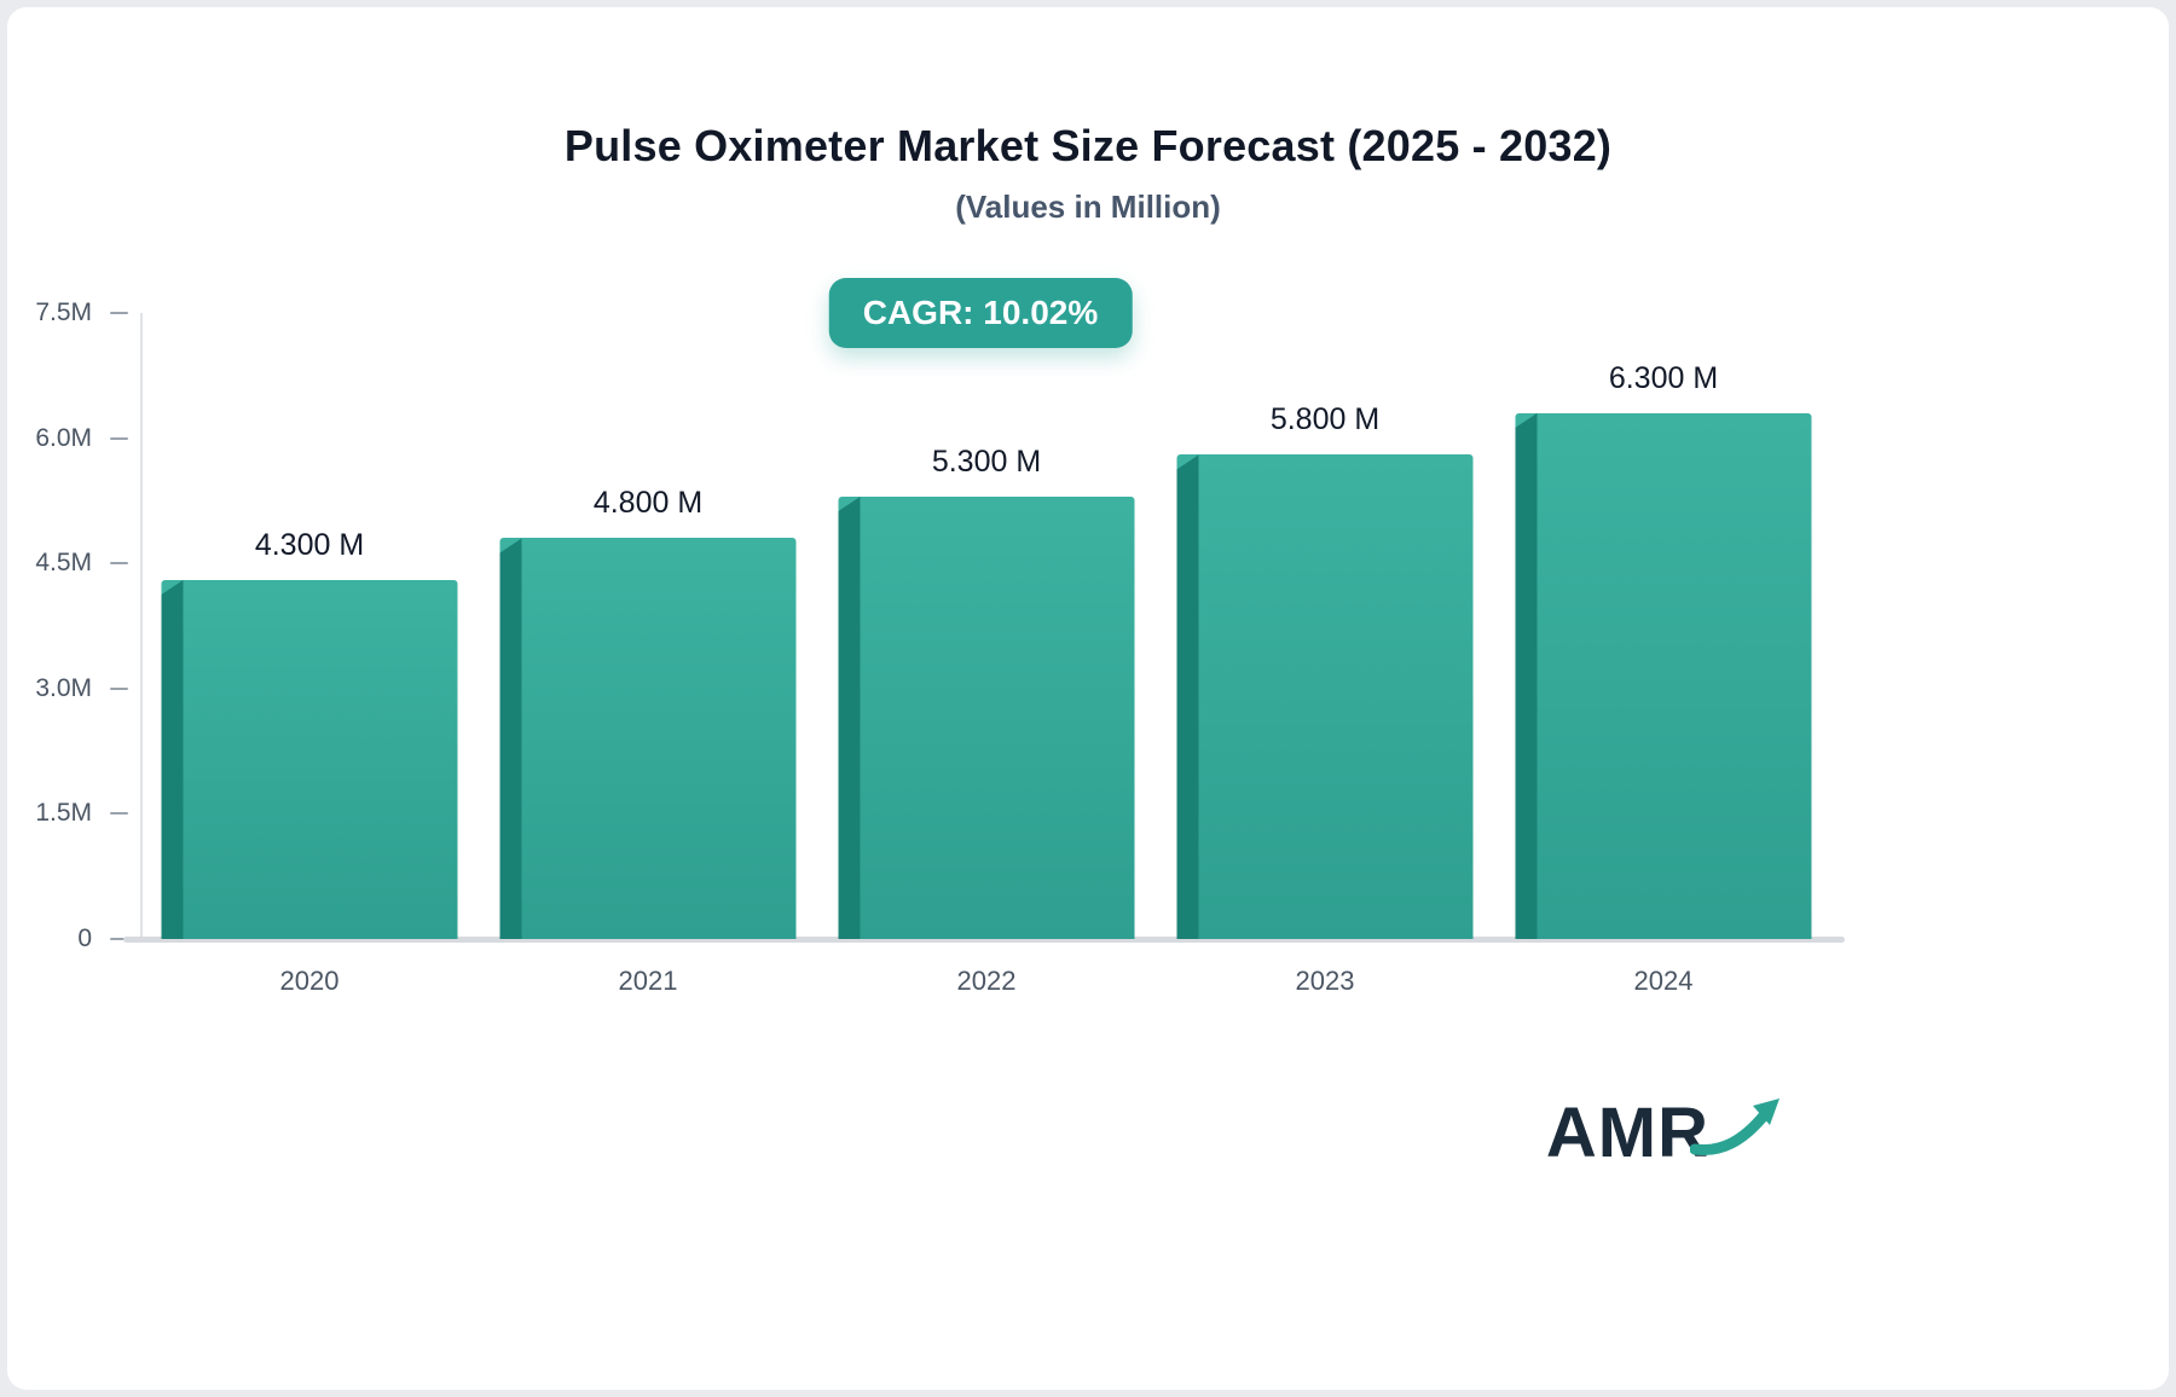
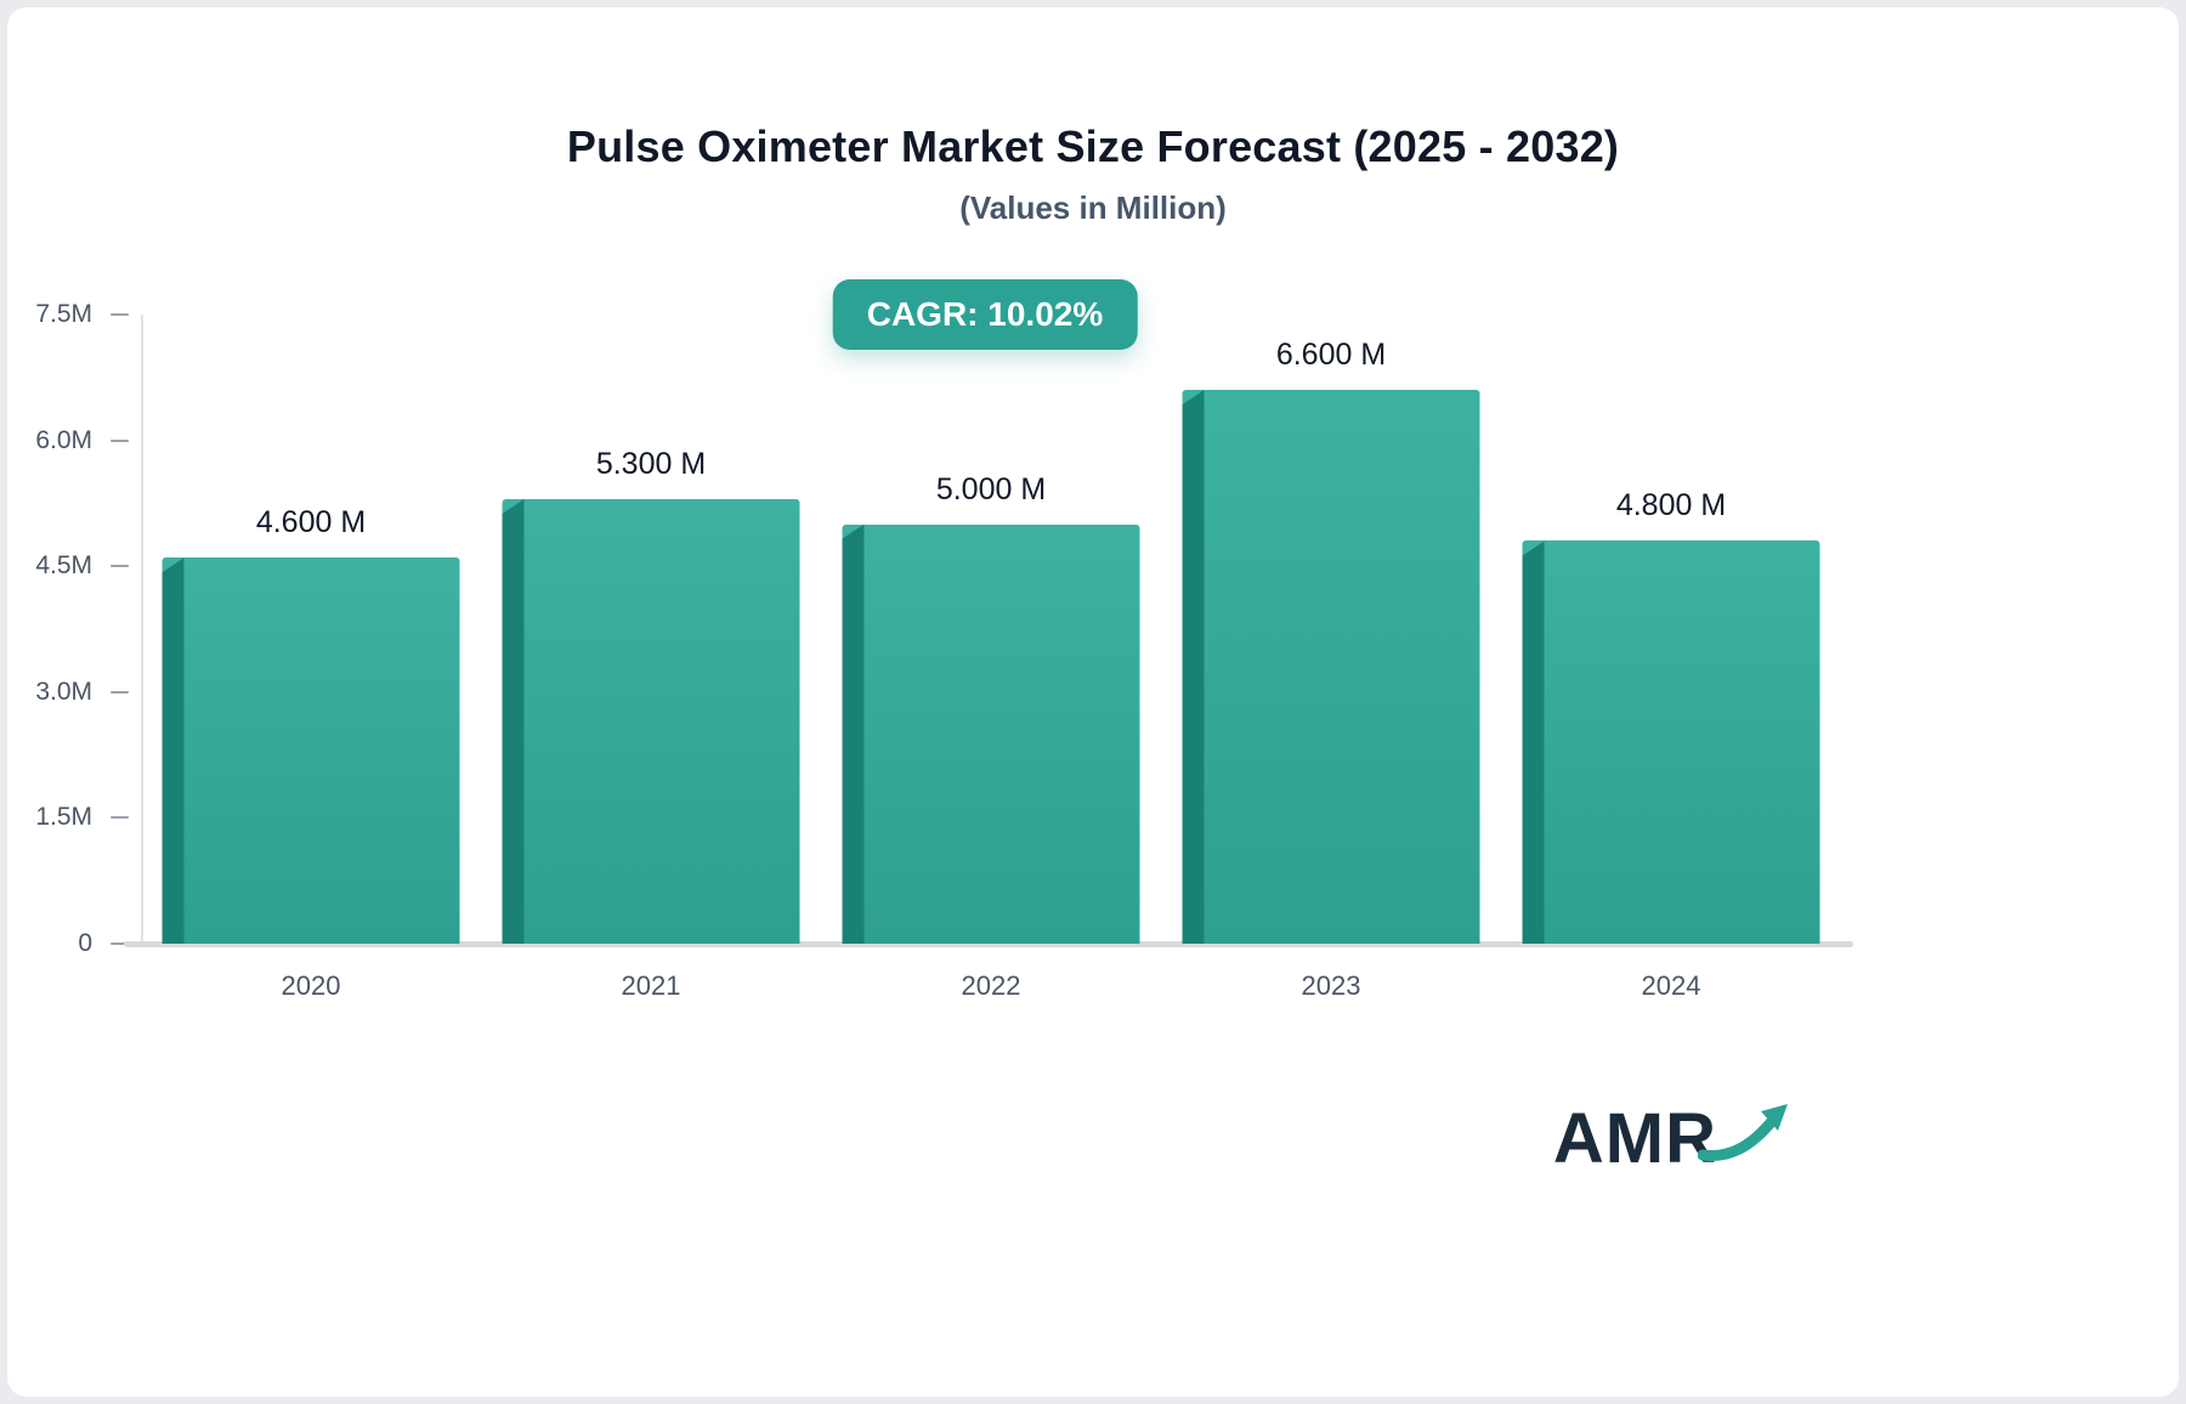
2020: 4.300 -> 4.600
2021: 4.800 -> 5.300
2022: 5.300 -> 5.000
2023: 5.800 -> 6.600
2024: 6.300 -> 4.800
